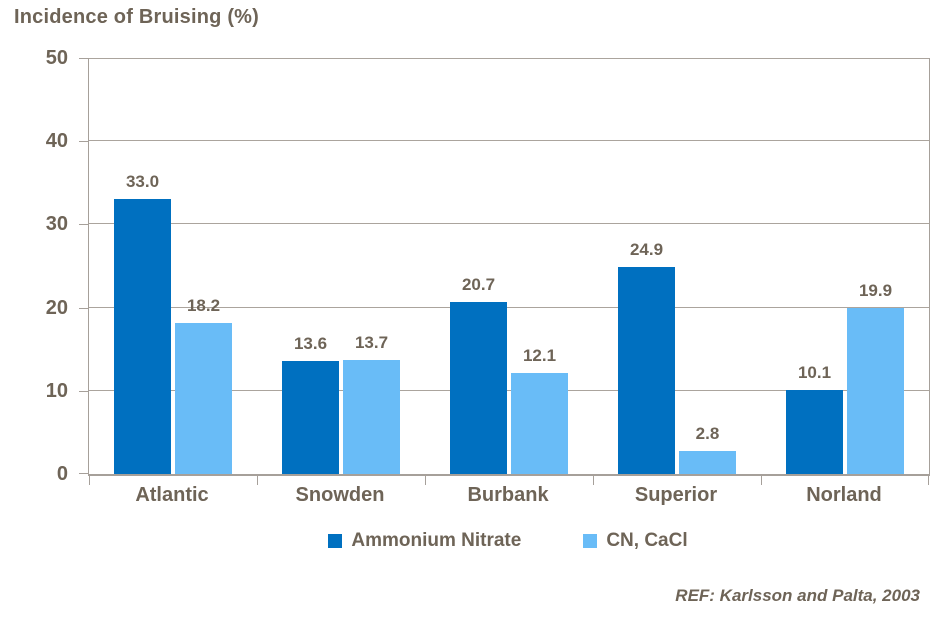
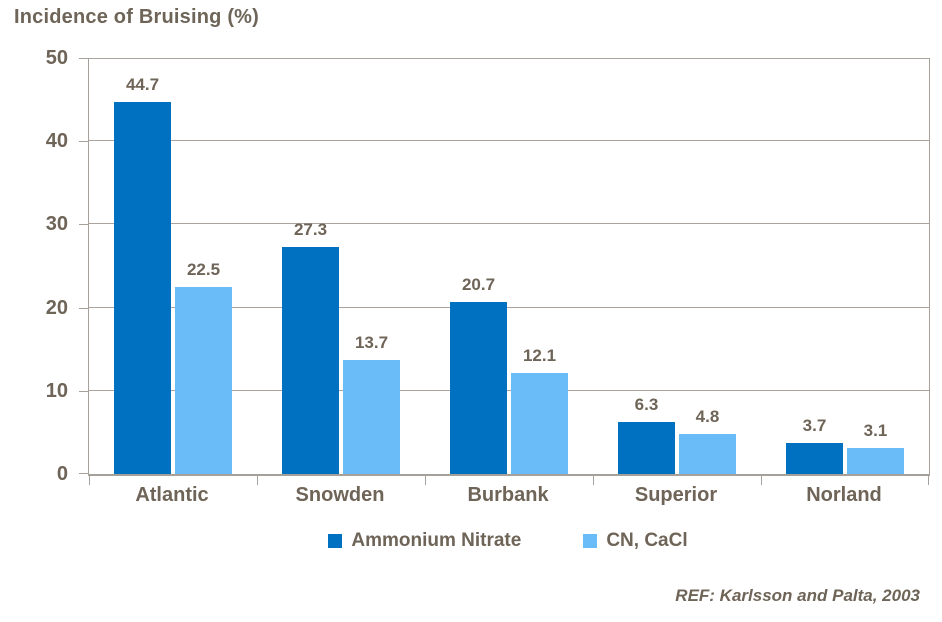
Ammonium Nitrate/Atlantic: 33.0 -> 44.7
CN, CaCl/Atlantic: 18.2 -> 22.5
Ammonium Nitrate/Snowden: 13.6 -> 27.3
Ammonium Nitrate/Superior: 24.9 -> 6.3
CN, CaCl/Superior: 2.8 -> 4.8
Ammonium Nitrate/Norland: 10.1 -> 3.7
CN, CaCl/Norland: 19.9 -> 3.1
